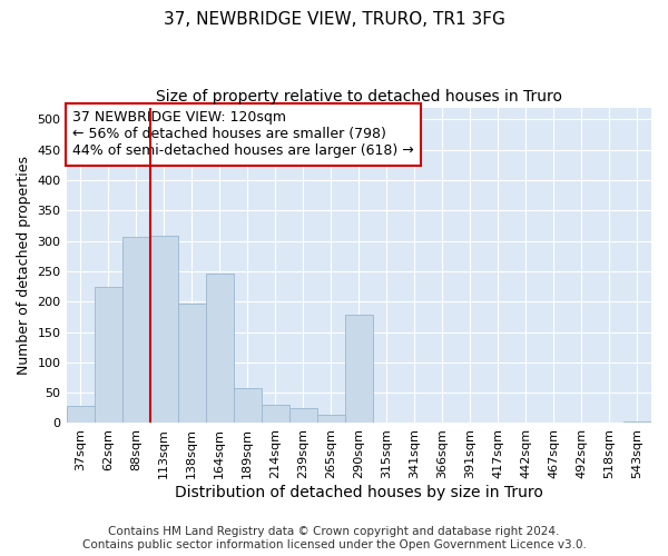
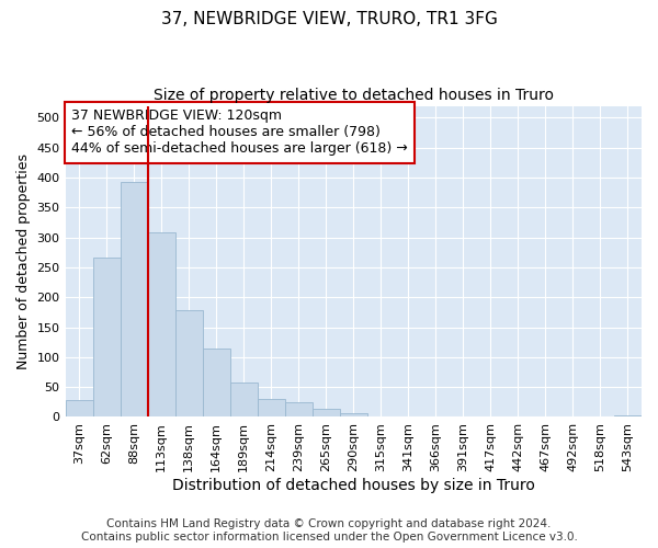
62sqm: 224 -> 267
88sqm: 306 -> 393
138sqm: 196 -> 178
164sqm: 246 -> 115
290sqm: 178 -> 6
